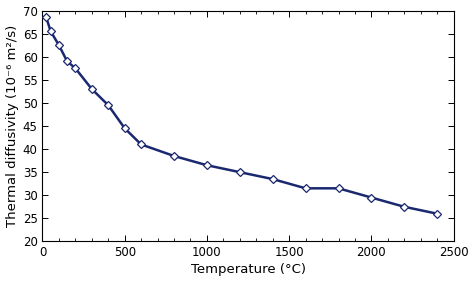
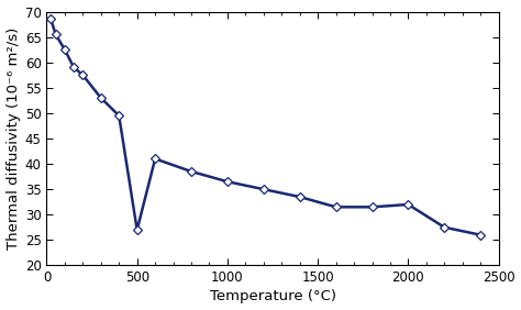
500: 44.5 -> 27.0
2000: 29.5 -> 32.0
